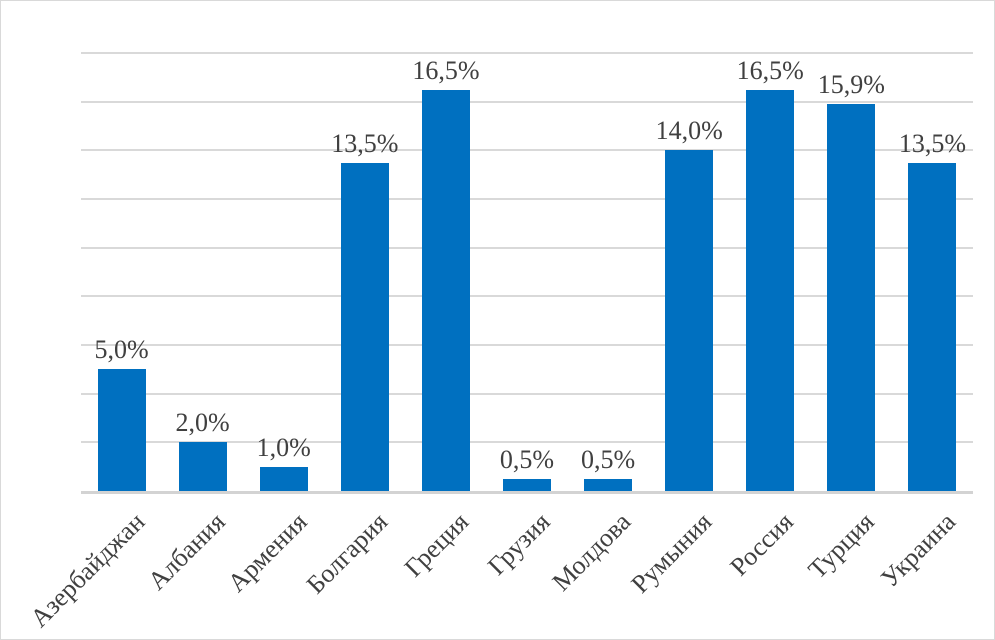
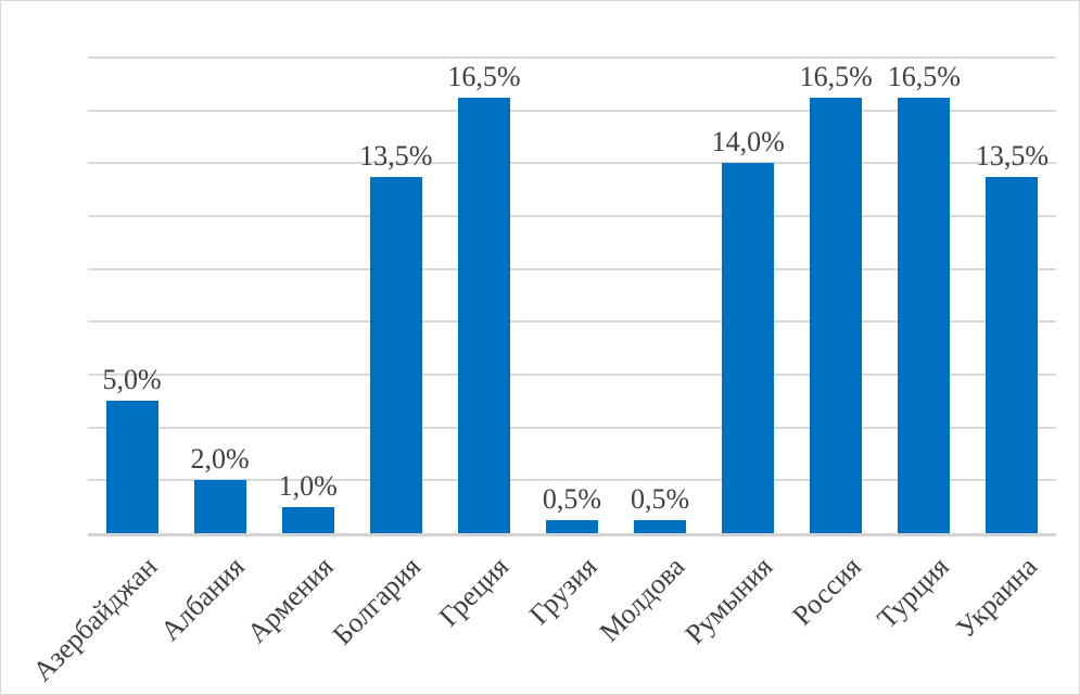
Турция: 15,9% -> 16,5%
